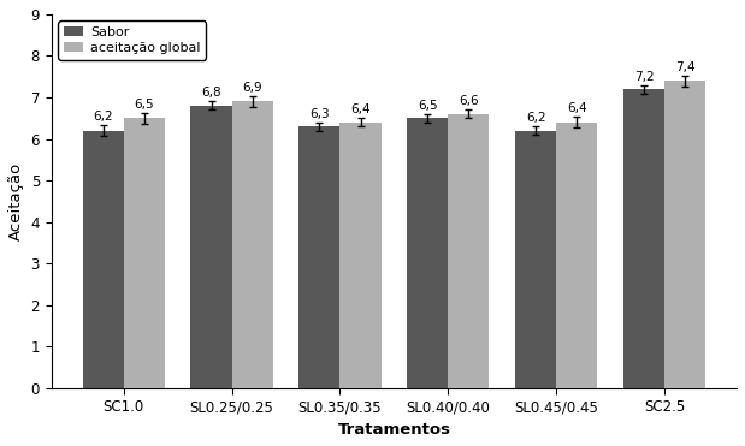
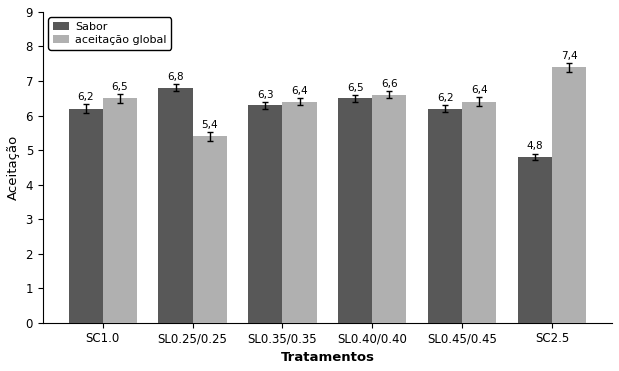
aceitação global/SL0.25/0.25: 6,9 -> 5,4
Sabor/SC2.5: 7,2 -> 4,8
